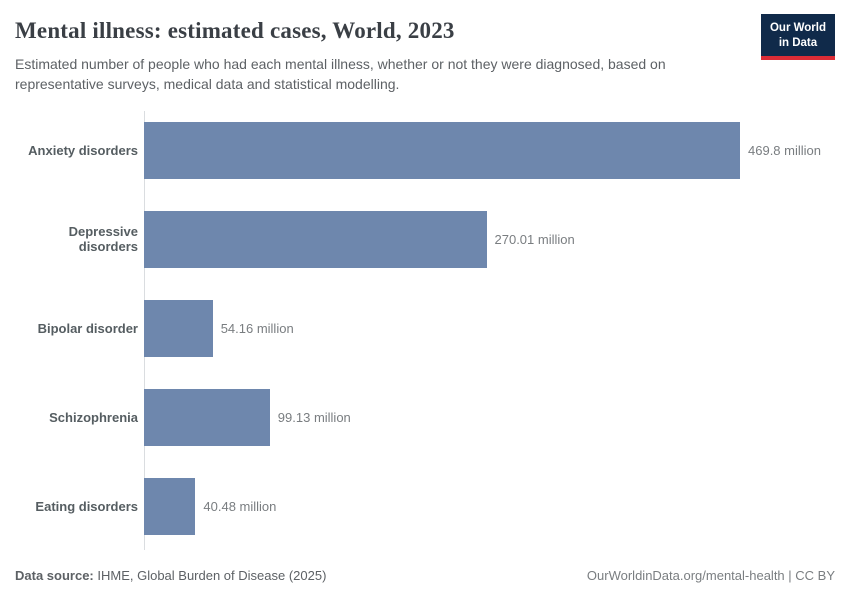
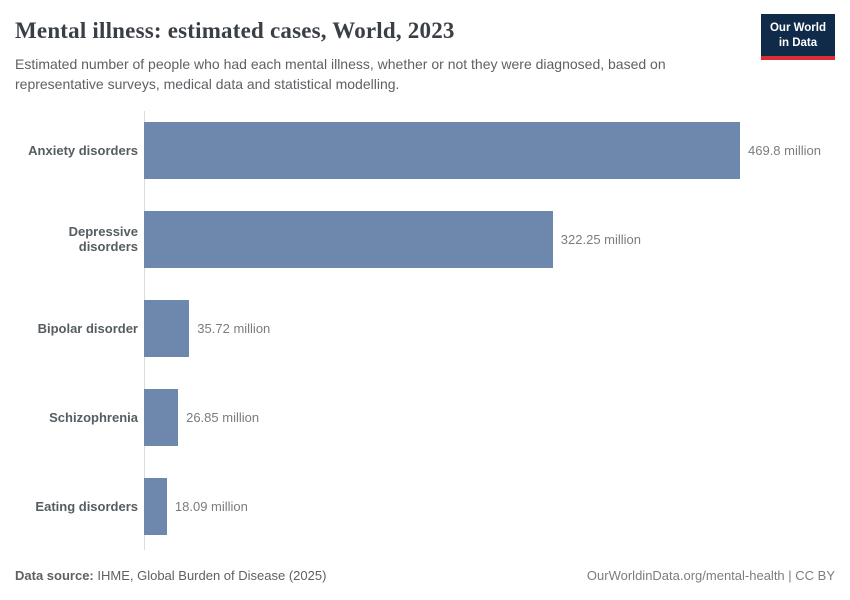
Depressive disorders: 270.01 -> 322.25
Bipolar disorder: 54.16 -> 35.72
Schizophrenia: 99.13 -> 26.85
Eating disorders: 40.48 -> 18.09
